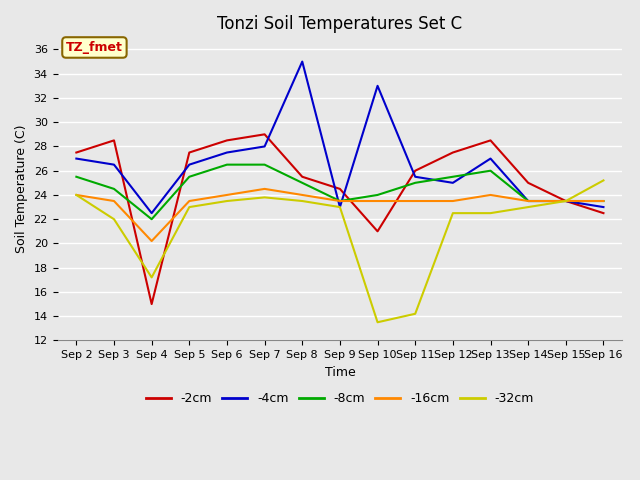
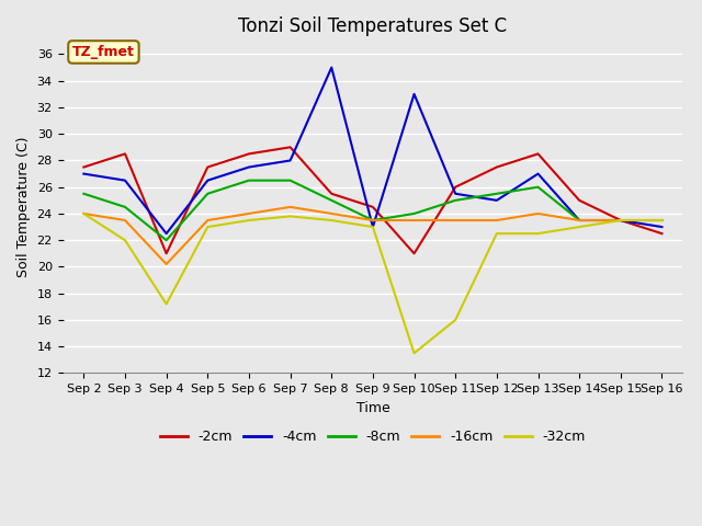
-2cm/Sep 4: 15.0 -> 21.0
-32cm/Sep 11: 14.2 -> 16.0
-32cm/Sep 16: 25.2 -> 23.5
